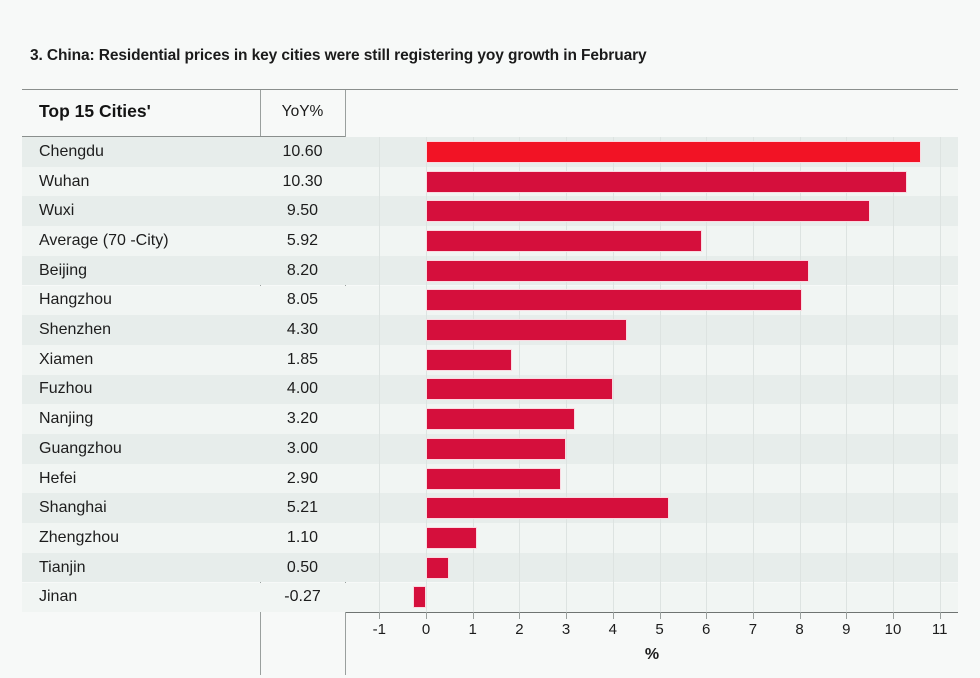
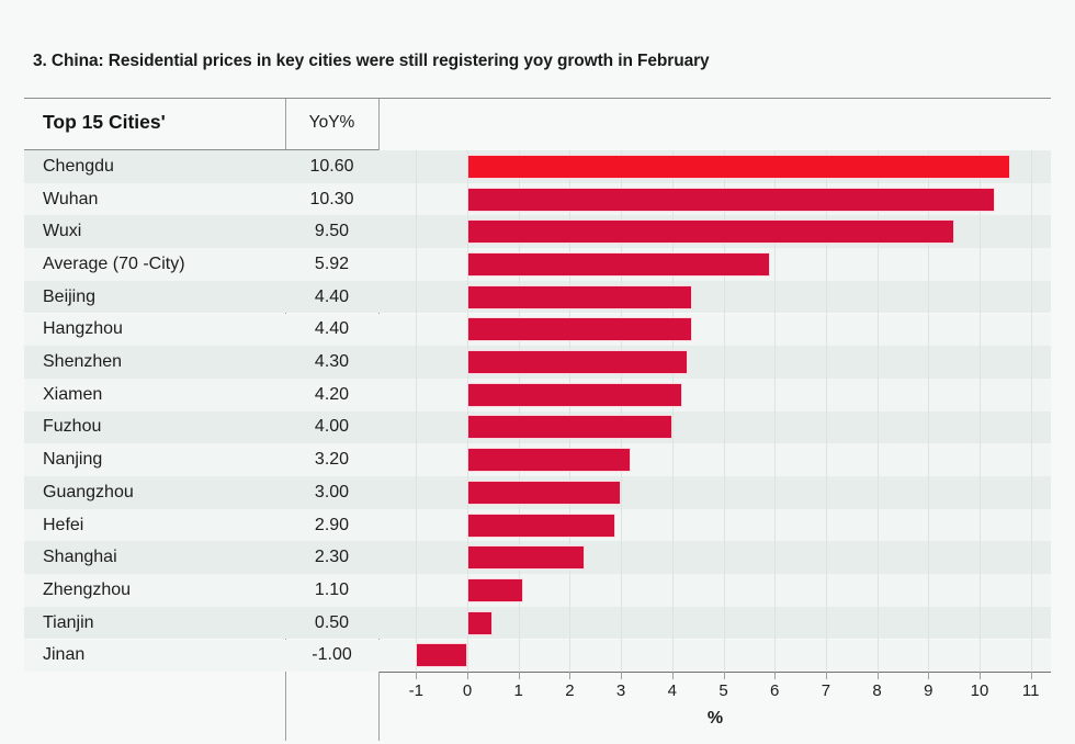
Beijing: 8.20 -> 4.40
Hangzhou: 8.05 -> 4.40
Xiamen: 1.85 -> 4.20
Shanghai: 5.21 -> 2.30
Jinan: -0.27 -> -1.00
